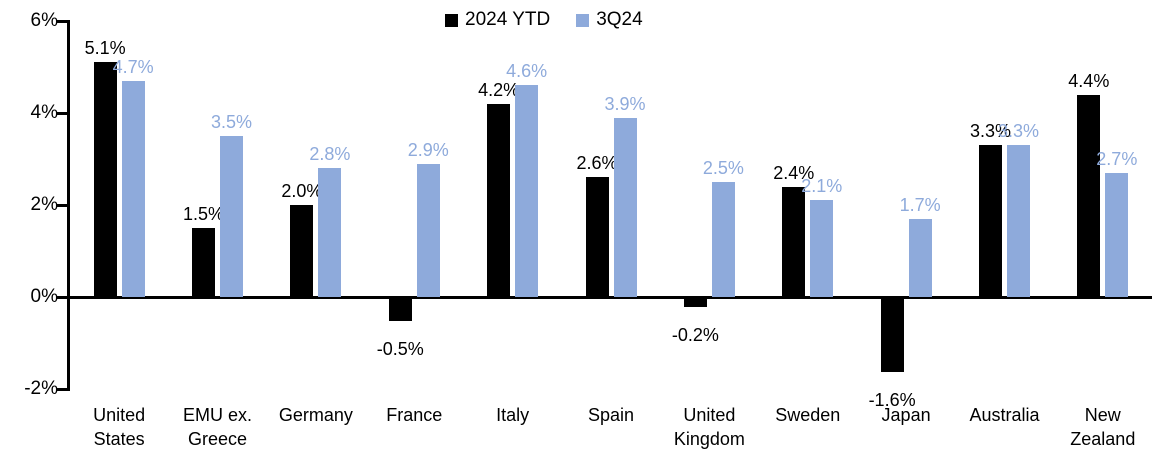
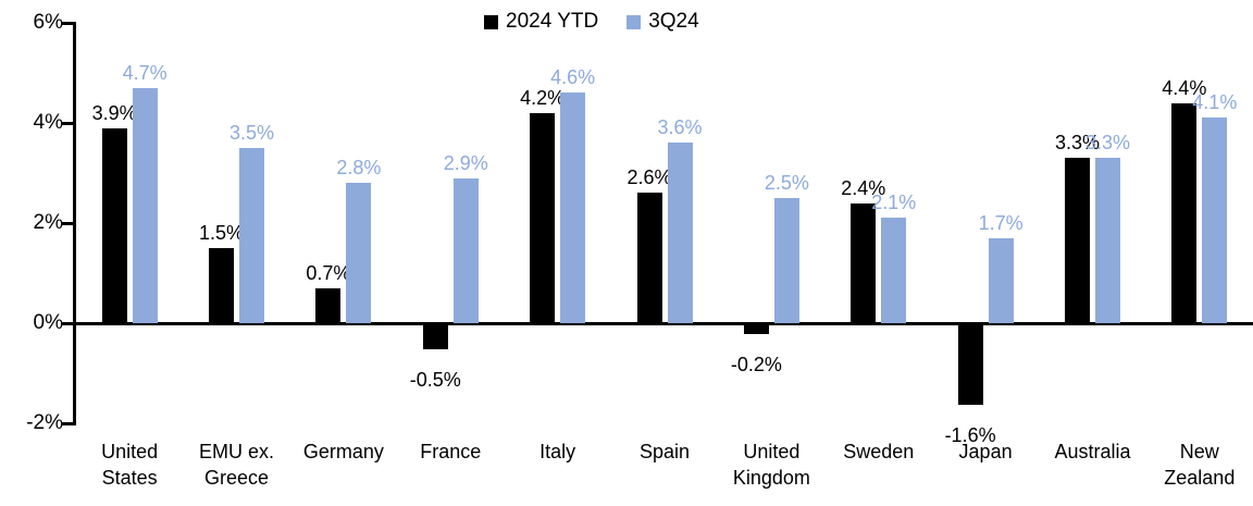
2024 YTD/United States: 5.1% -> 3.9%
2024 YTD/Germany: 2.0% -> 0.7%
3Q24/Spain: 3.9% -> 3.6%
3Q24/New Zealand: 2.7% -> 4.1%
